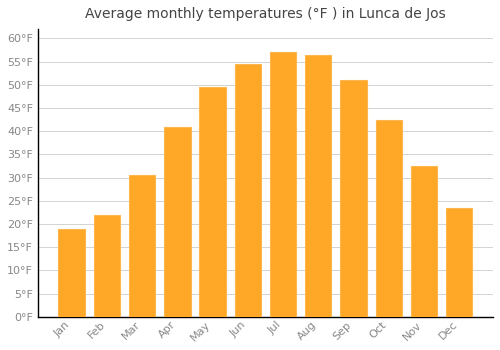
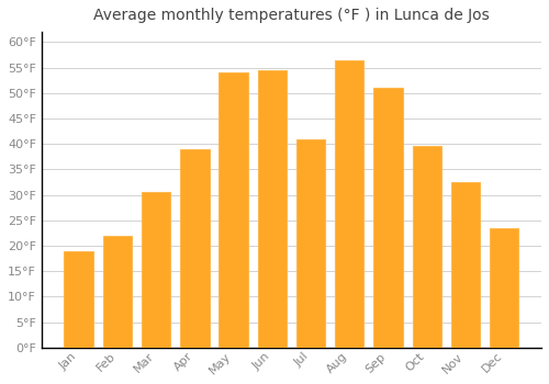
Apr: 41.0°F -> 39.0°F
May: 49.5°F -> 54.0°F
Jul: 57.0°F -> 41.0°F
Oct: 42.5°F -> 39.5°F
